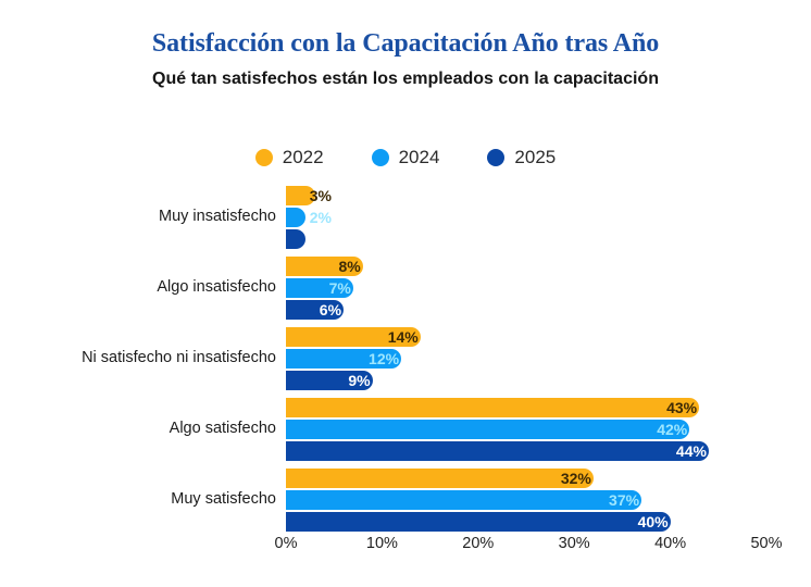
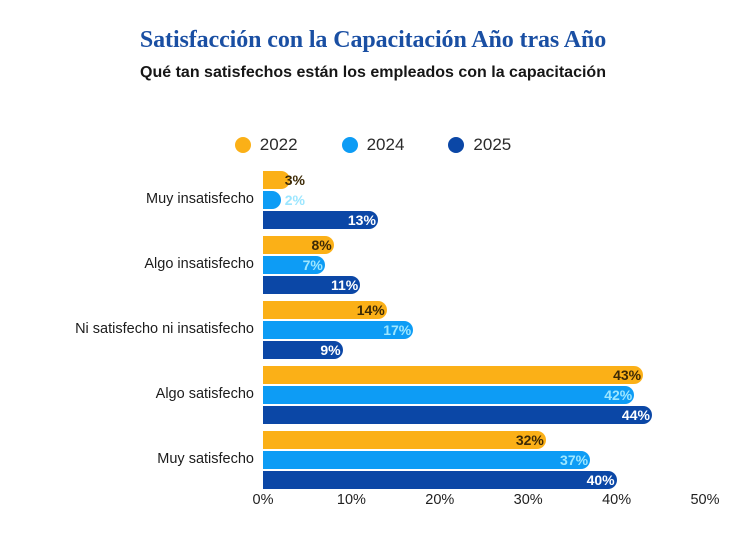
2025/Muy insatisfecho: 2% -> 13%
2025/Algo insatisfecho: 6% -> 11%
2024/Ni satisfecho ni insatisfecho: 12% -> 17%
